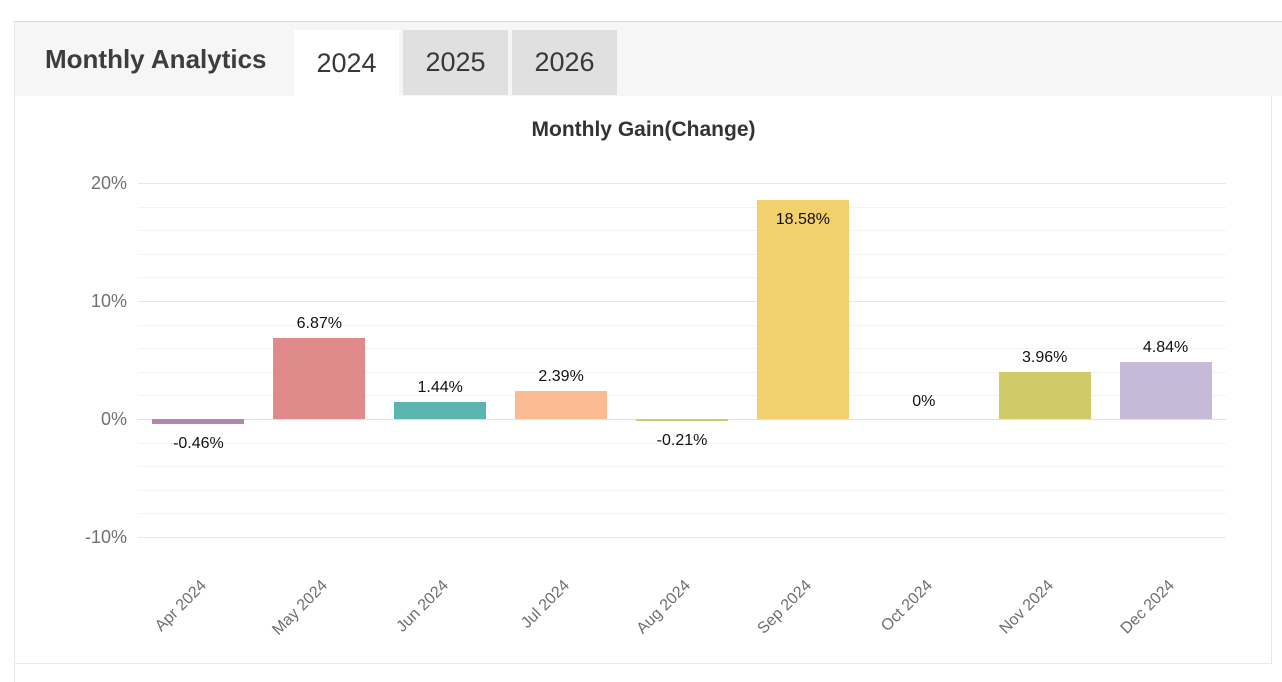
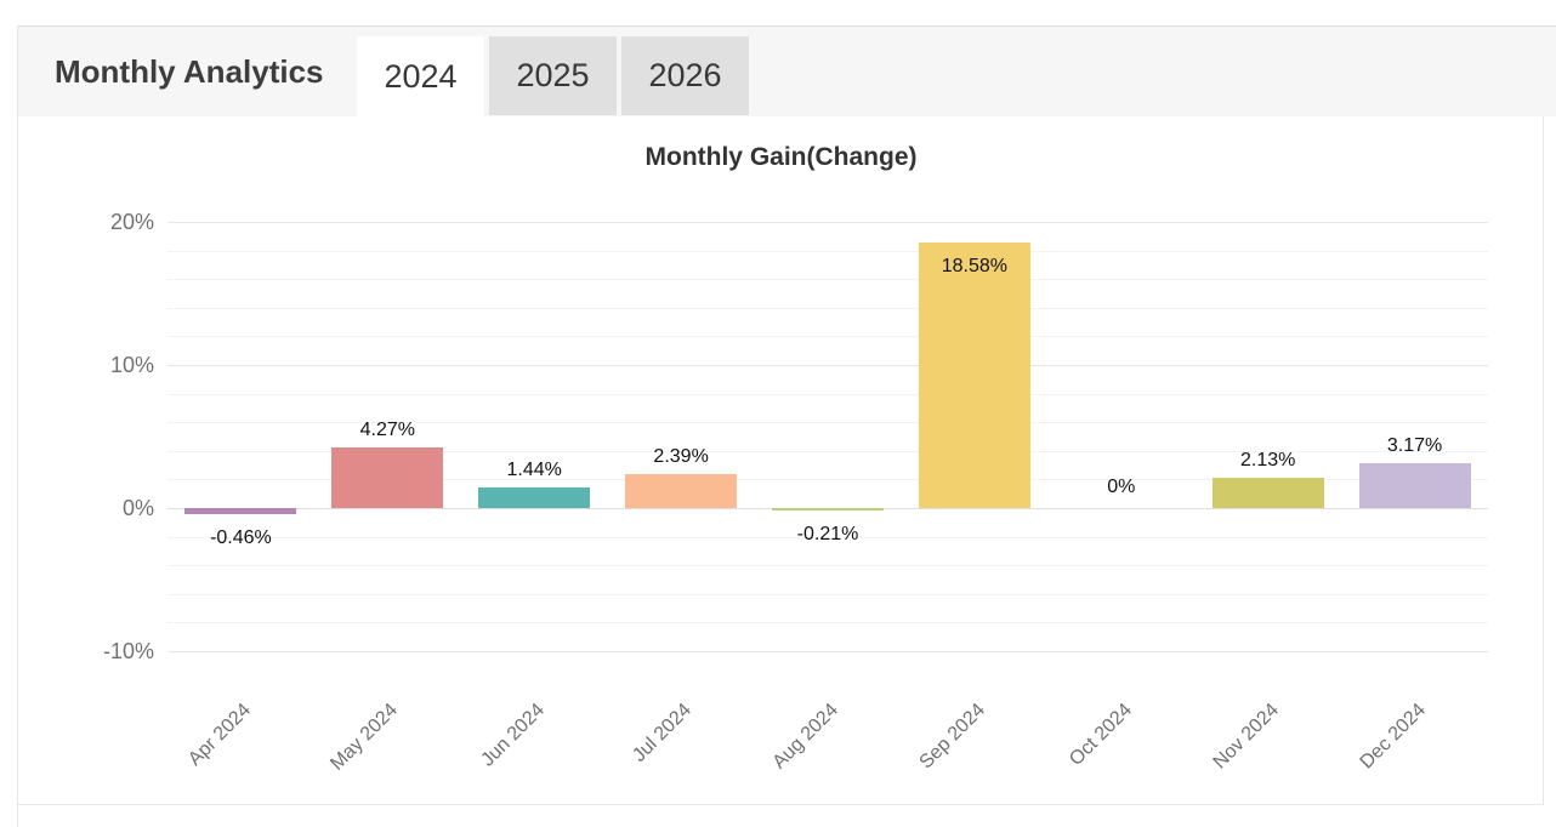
May 2024: 6.87% -> 4.27%
Nov 2024: 3.96% -> 2.13%
Dec 2024: 4.84% -> 3.17%
